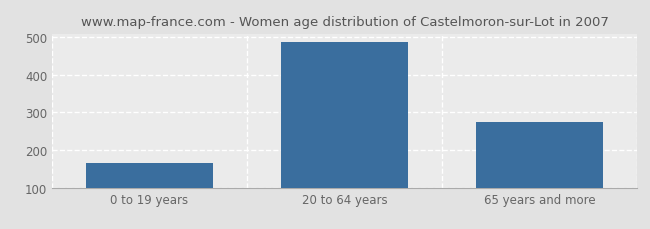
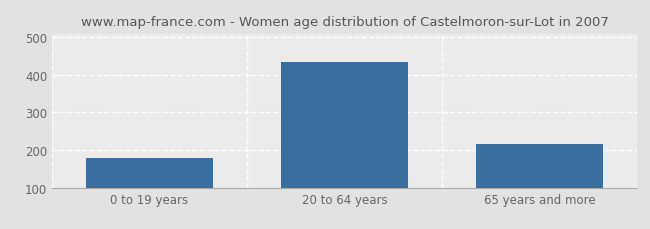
0 to 19 years: 165 -> 180
20 to 64 years: 487 -> 435
65 years and more: 275 -> 215
